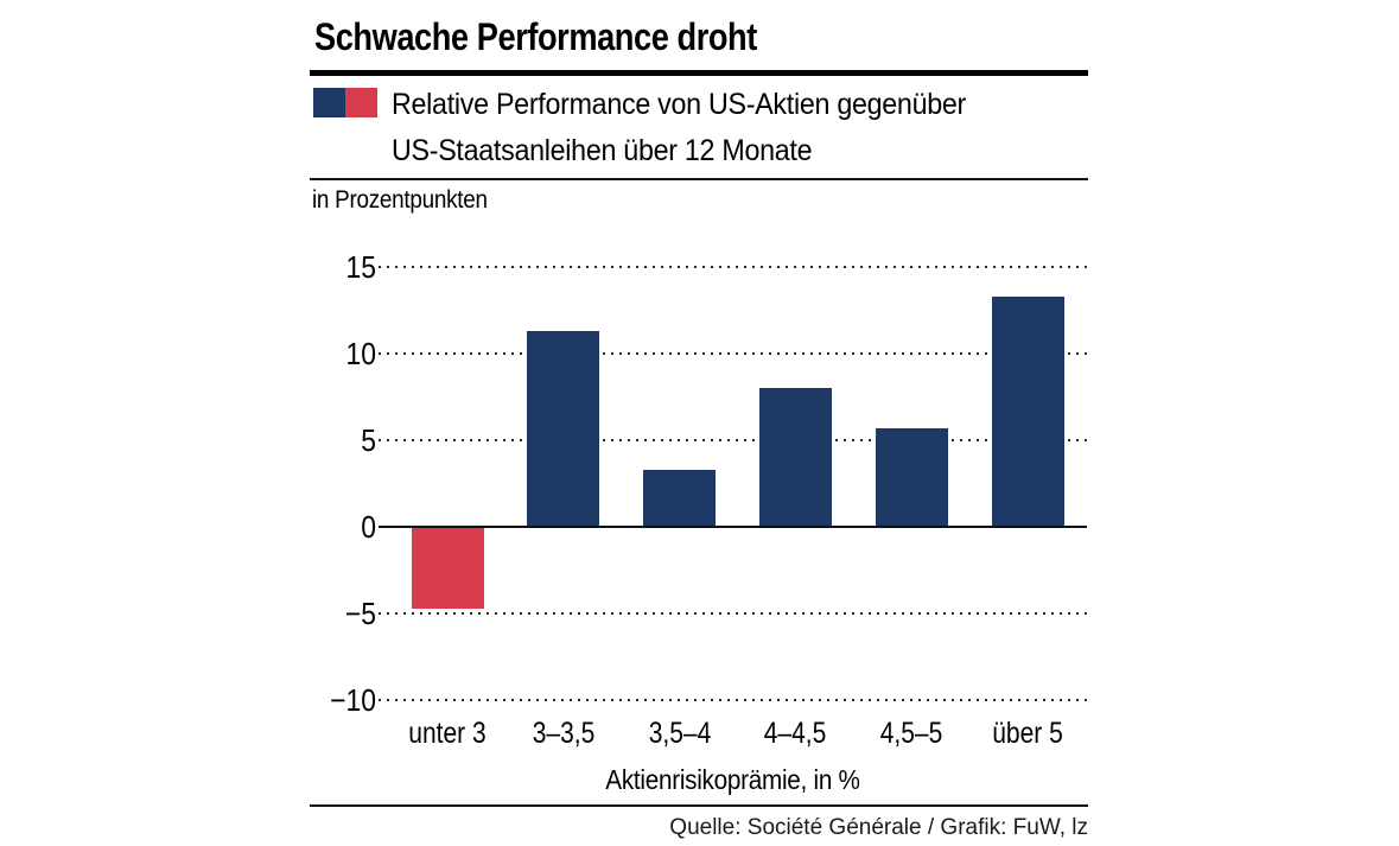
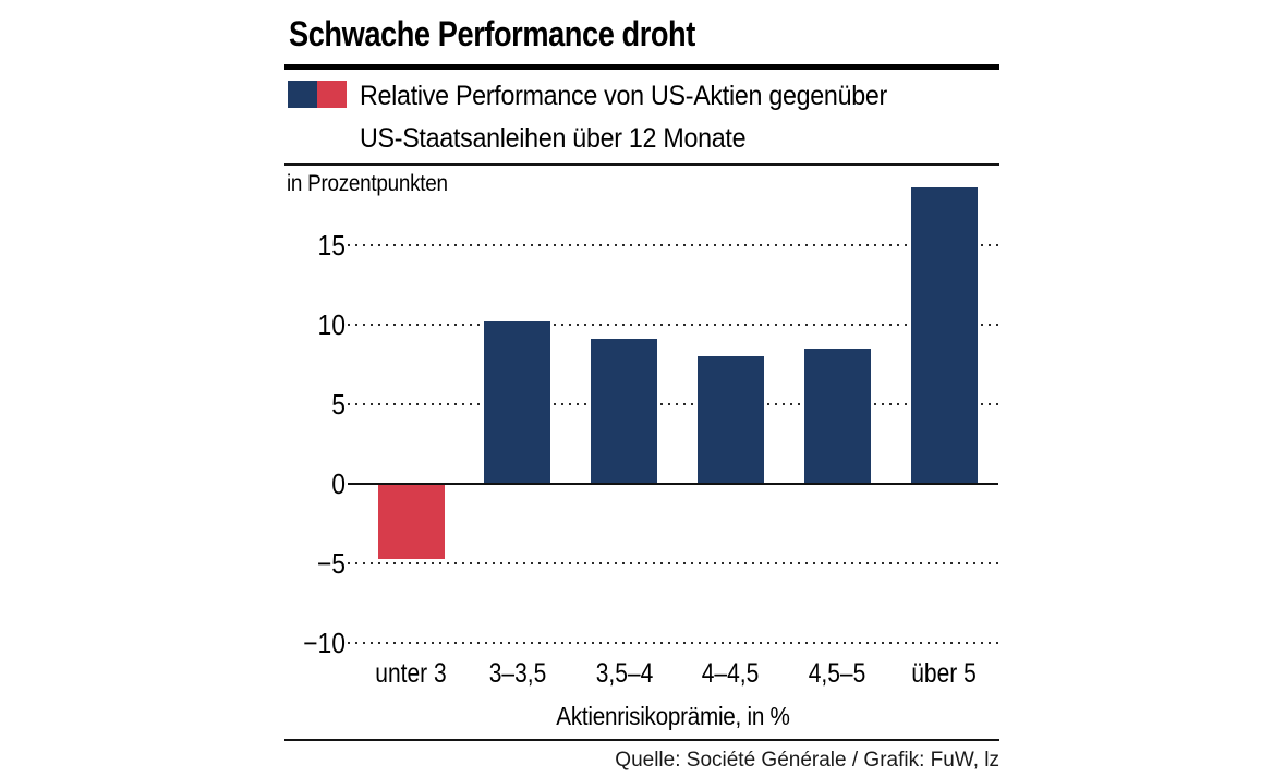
3–3,5: 11.3 -> 10.2
3,5–4: 3.3 -> 9.1
4,5–5: 5.7 -> 8.5
über 5: 13.3 -> 18.6
